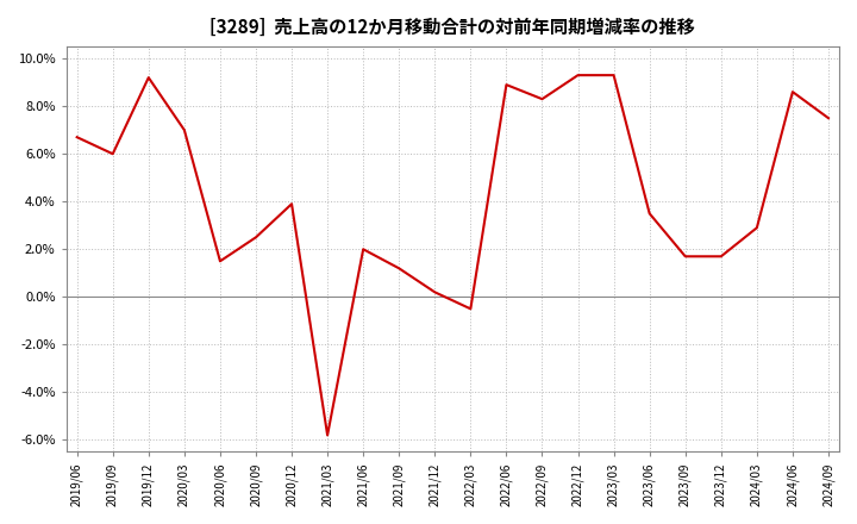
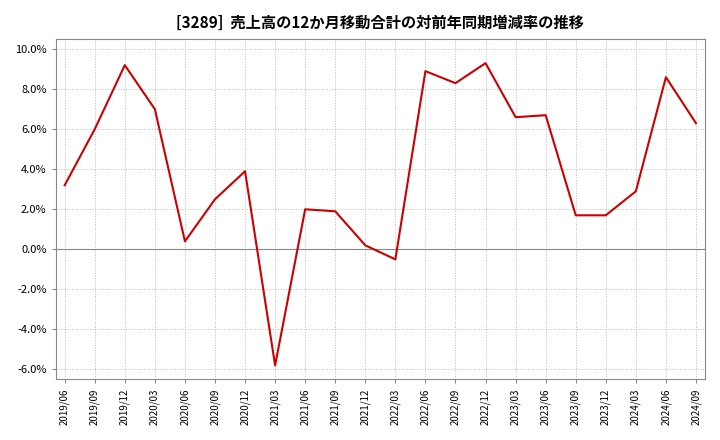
2019/06: 6.7% -> 3.2%
2020/06: 1.5% -> 0.4%
2021/09: 1.2% -> 1.9%
2023/03: 9.3% -> 6.6%
2023/06: 3.5% -> 6.7%
2024/09: 7.5% -> 6.3%
